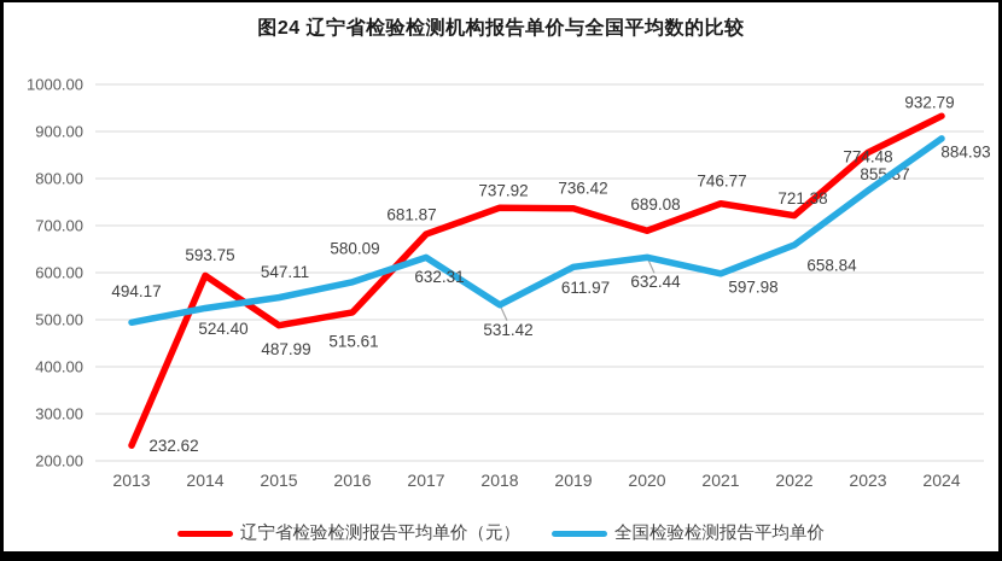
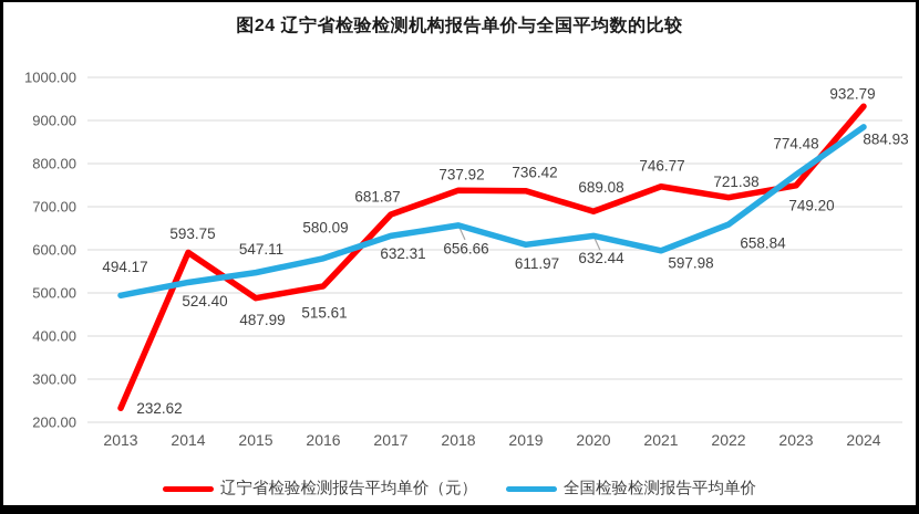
全国检验检测报告平均单价/2018: 531.42 -> 656.66
辽宁省检验检测报告平均单价（元）/2023: 855.37 -> 749.20
